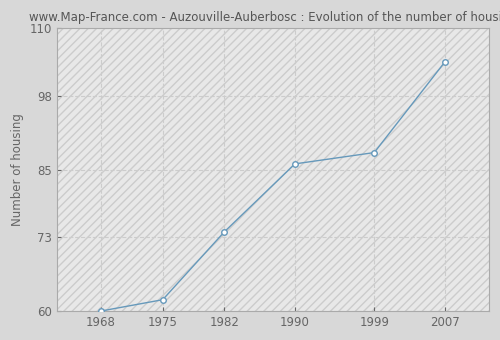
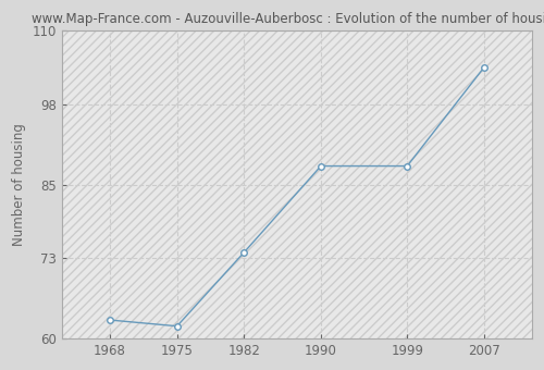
1968: 60 -> 63
1990: 86 -> 88
